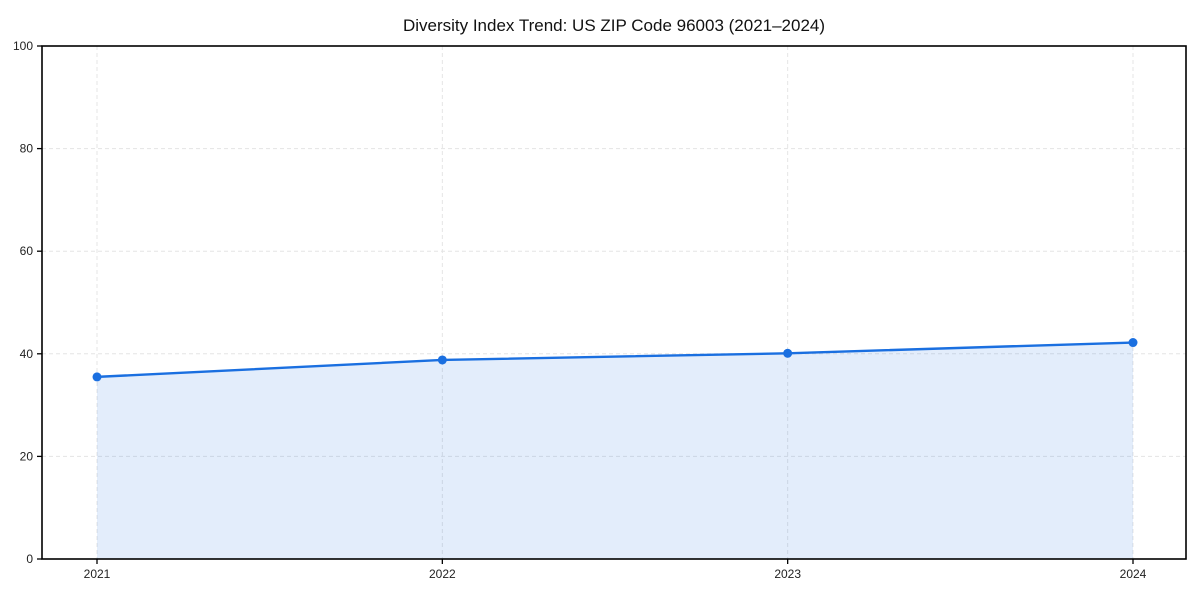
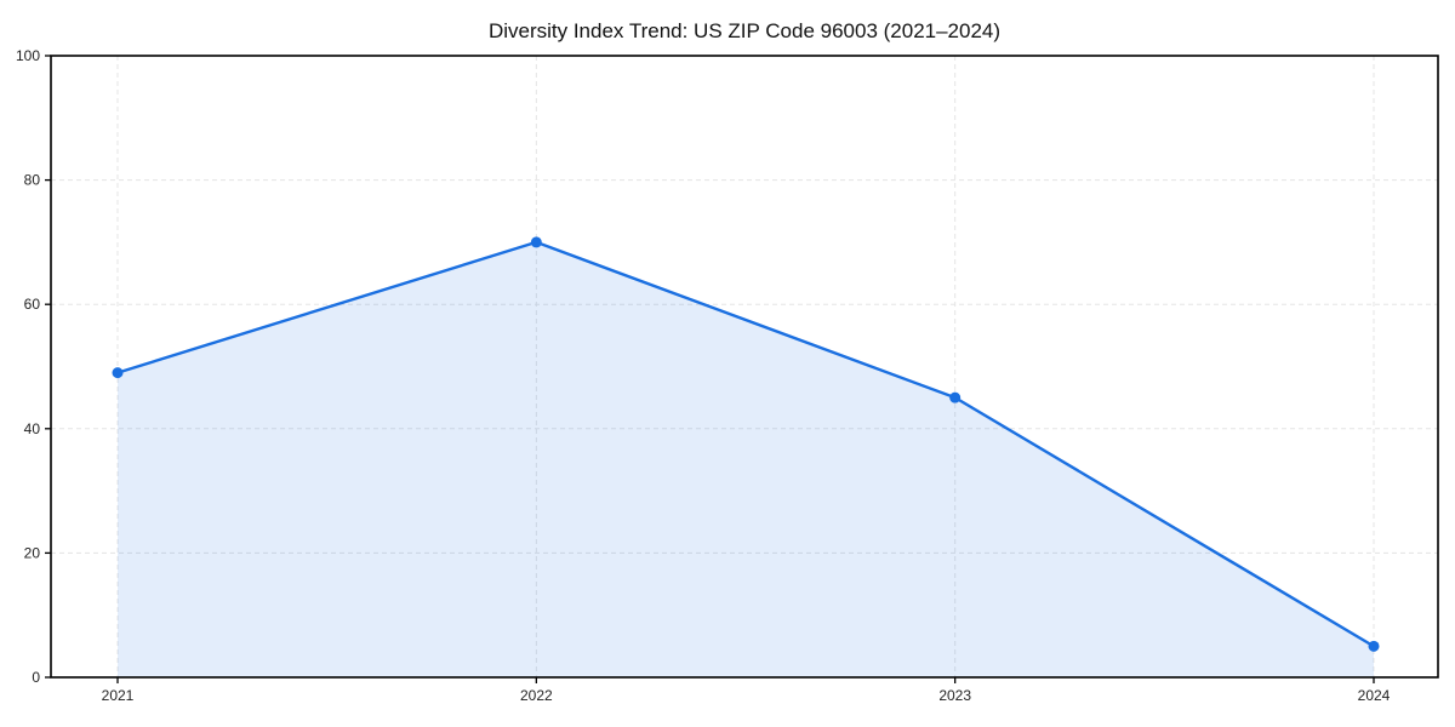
2021: 36 -> 49
2022: 39 -> 70
2023: 40 -> 45
2024: 42 -> 5
